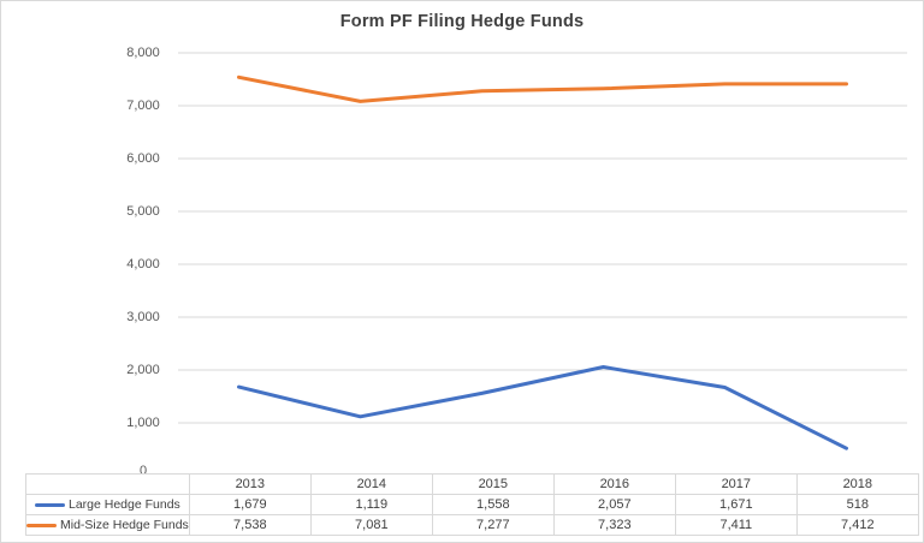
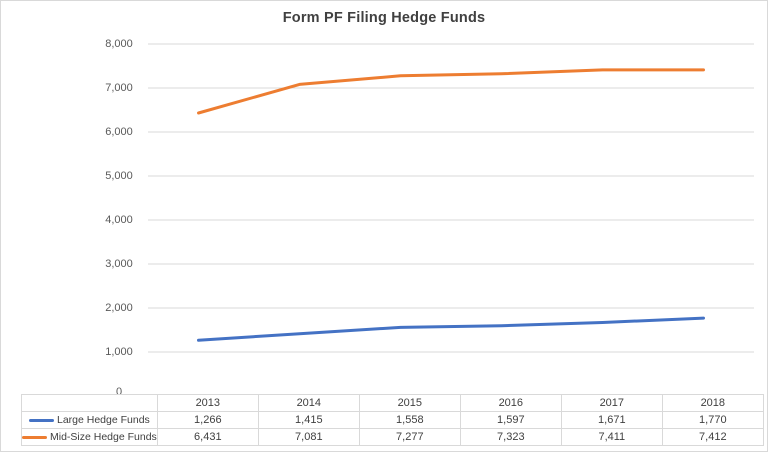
Large Hedge Funds/2013: 1,679 -> 1,266
Mid-Size Hedge Funds/2013: 7,538 -> 6,431
Large Hedge Funds/2014: 1,119 -> 1,415
Large Hedge Funds/2016: 2,057 -> 1,597
Large Hedge Funds/2018: 518 -> 1,770
